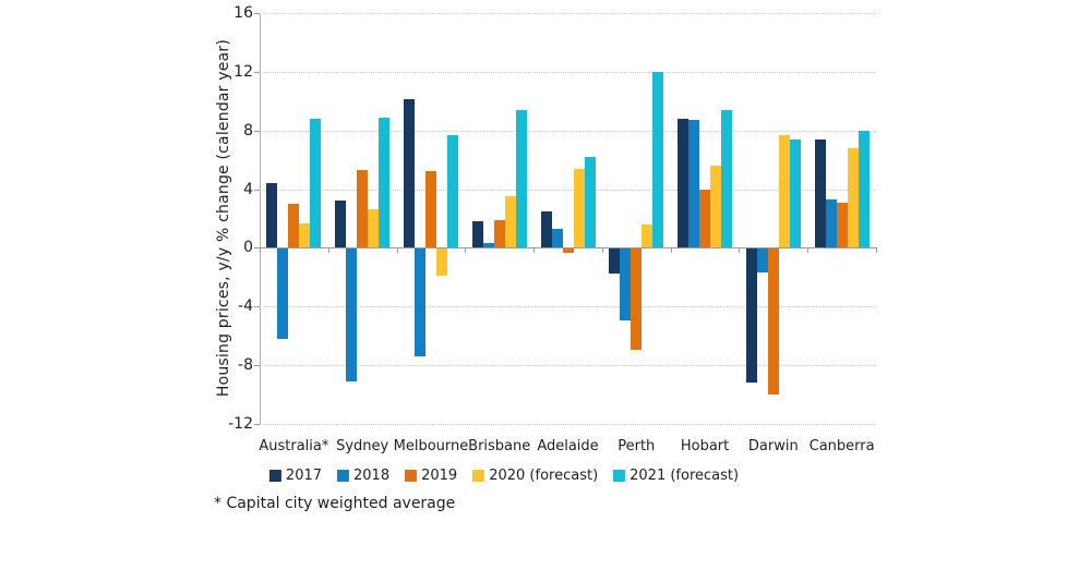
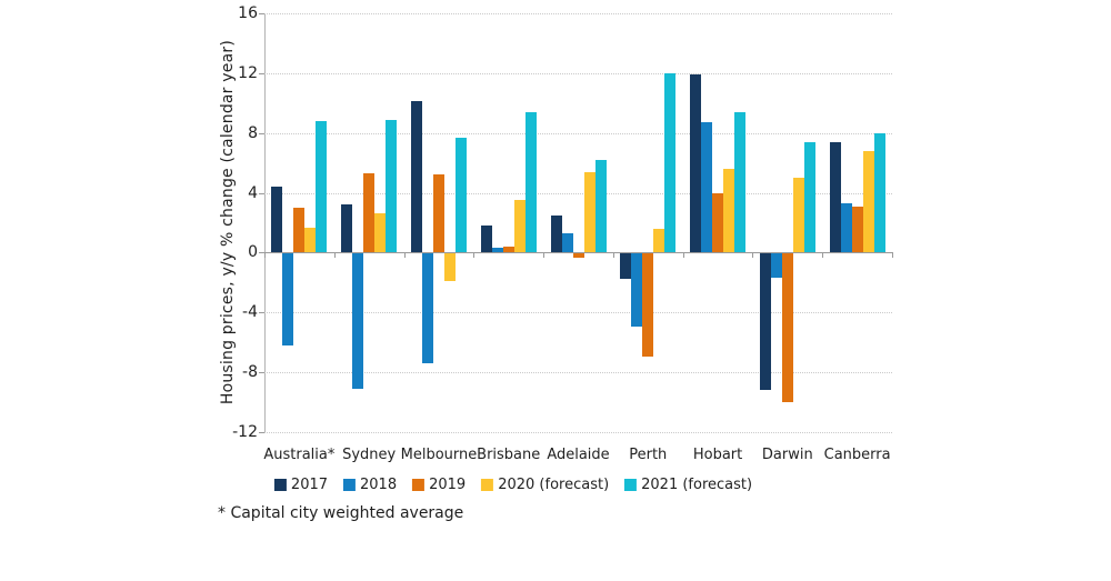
2019/Brisbane: 1.9 -> 0.4
2017/Hobart: 8.8 -> 11.9
2020 (forecast)/Darwin: 7.7 -> 5.0
